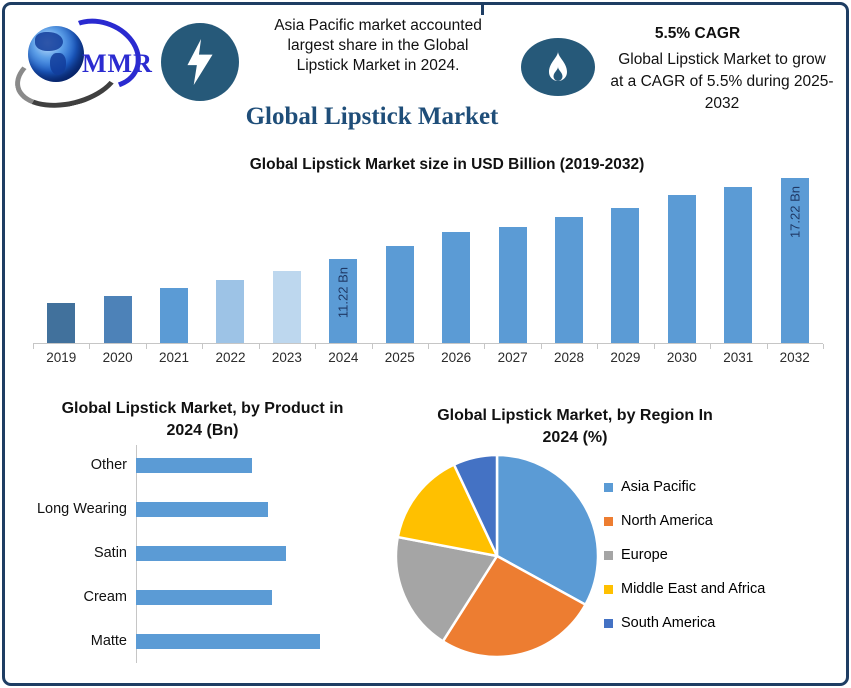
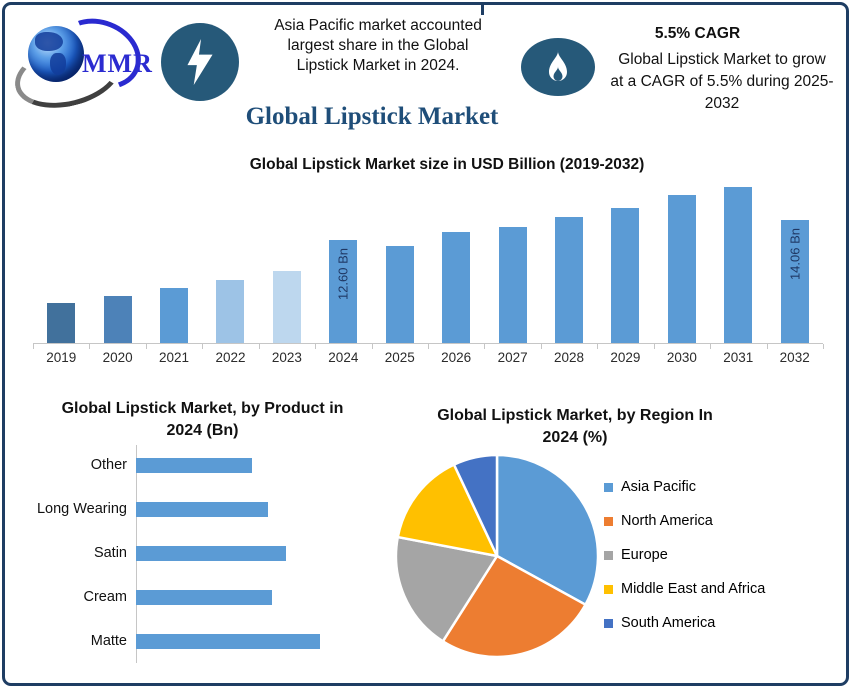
Global Lipstick Market size in USD Billion (2019-2032)/2024: 11.22 -> 12.60
Global Lipstick Market size in USD Billion (2019-2032)/2032: 17.22 -> 14.06
